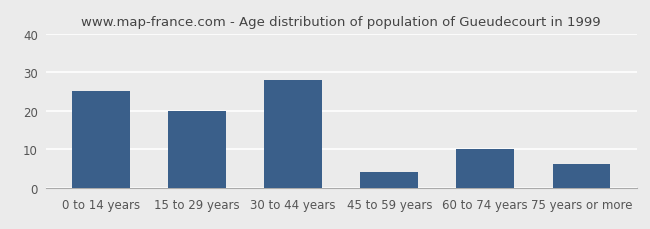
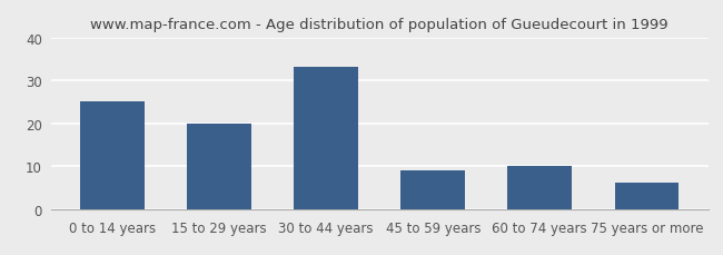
30 to 44 years: 28 -> 33
45 to 59 years: 4 -> 9
